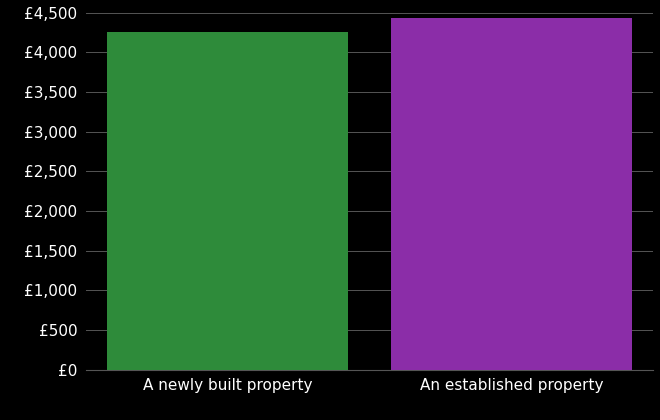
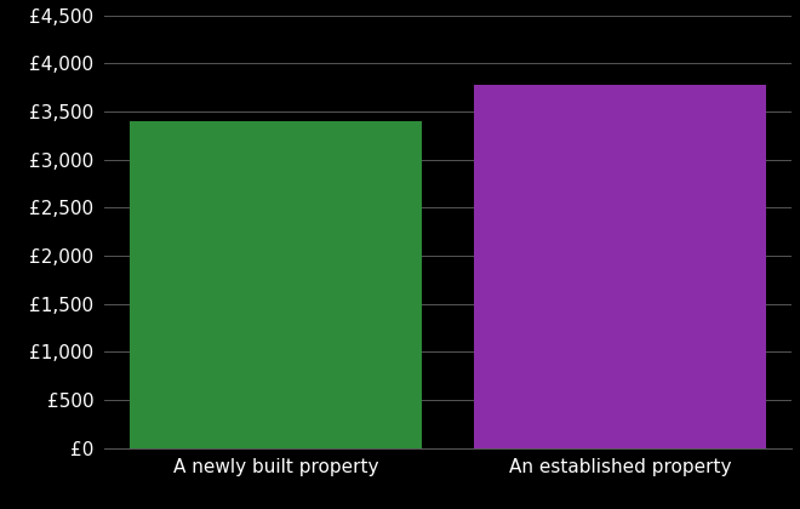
A newly built property: £4,250 -> £3,400
An established property: £4,430 -> £3,780
